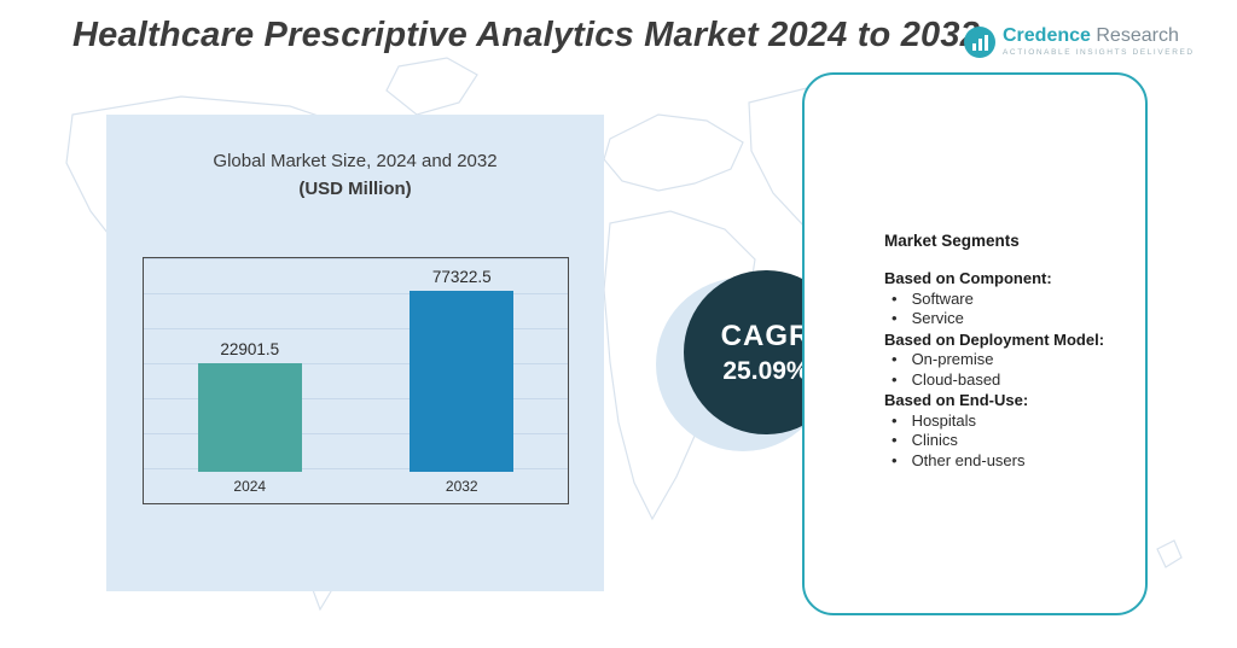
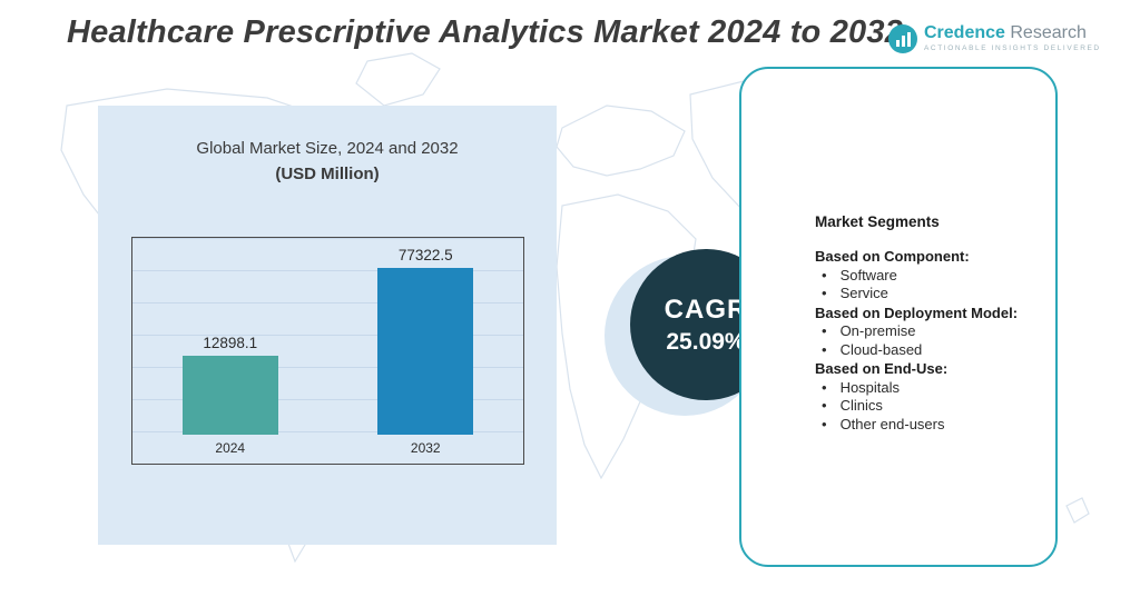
2024: 22901.5 -> 12898.1
